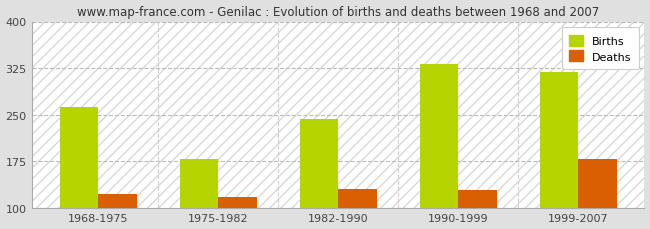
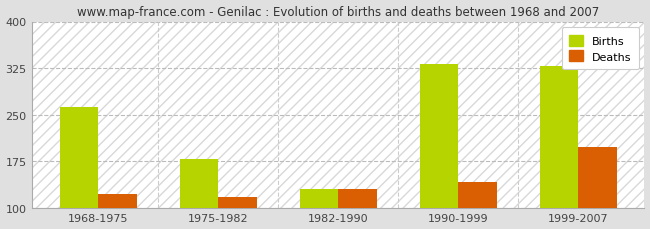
Births/1982-1990: 243 -> 130
Deaths/1990-1999: 128 -> 142
Births/1999-2007: 318 -> 328
Deaths/1999-2007: 178 -> 198
